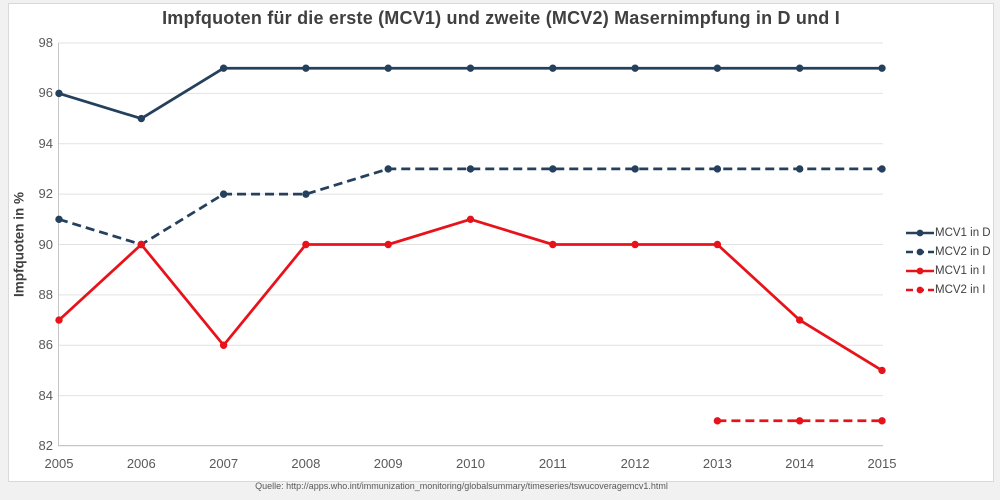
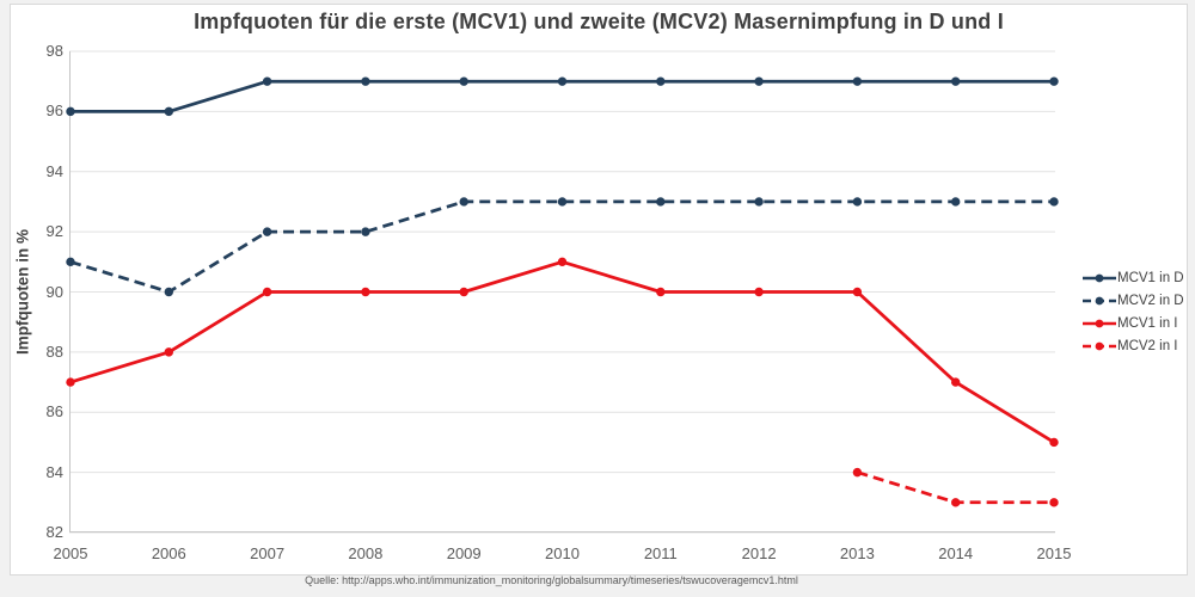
MCV1 in D/2006: 95 -> 96
MCV1 in I/2006: 90 -> 88
MCV1 in I/2007: 86 -> 90
MCV2 in I/2013: 83 -> 84
